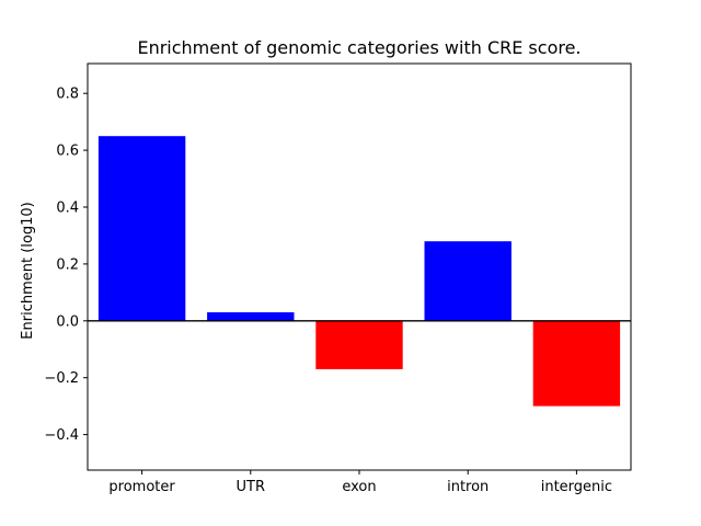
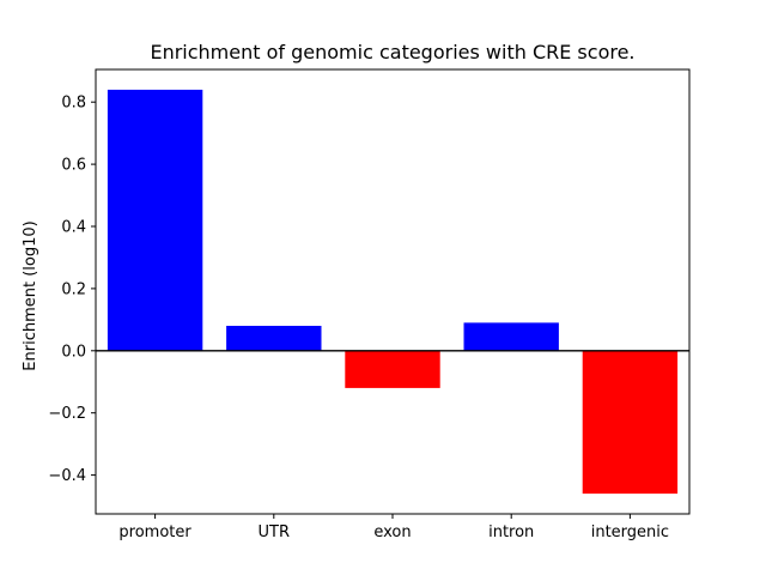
promoter: 0.65 -> 0.84
UTR: 0.03 -> 0.08
exon: -0.17 -> -0.12
intron: 0.28 -> 0.09
intergenic: -0.30 -> -0.46
